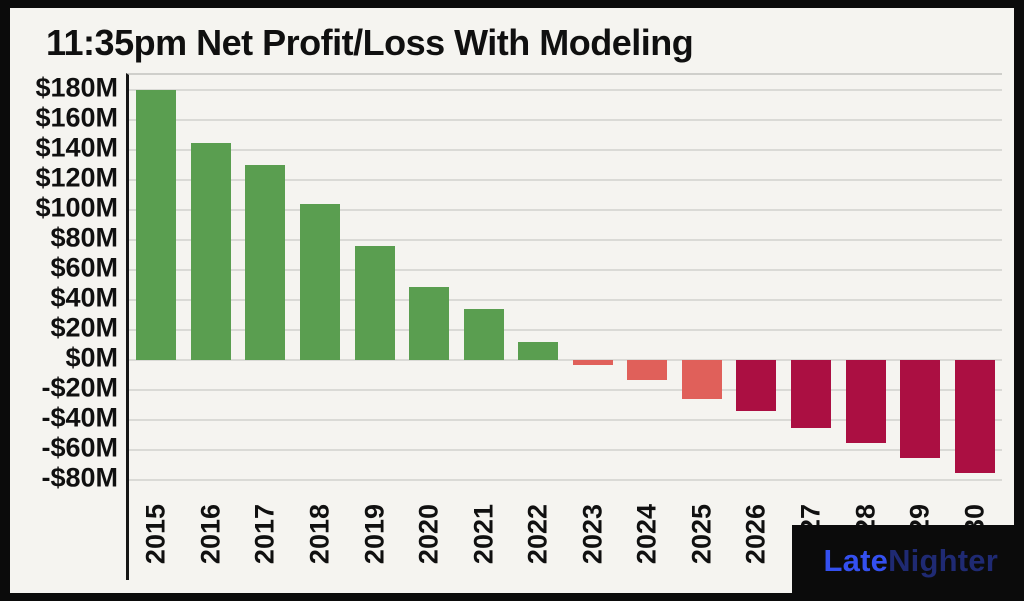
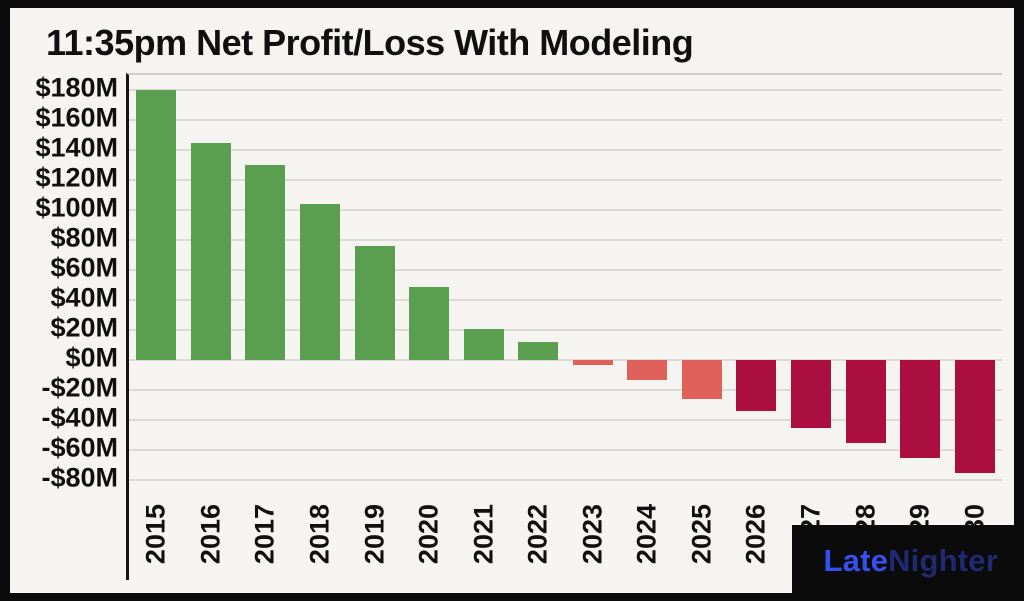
2021: $34M -> $21M
